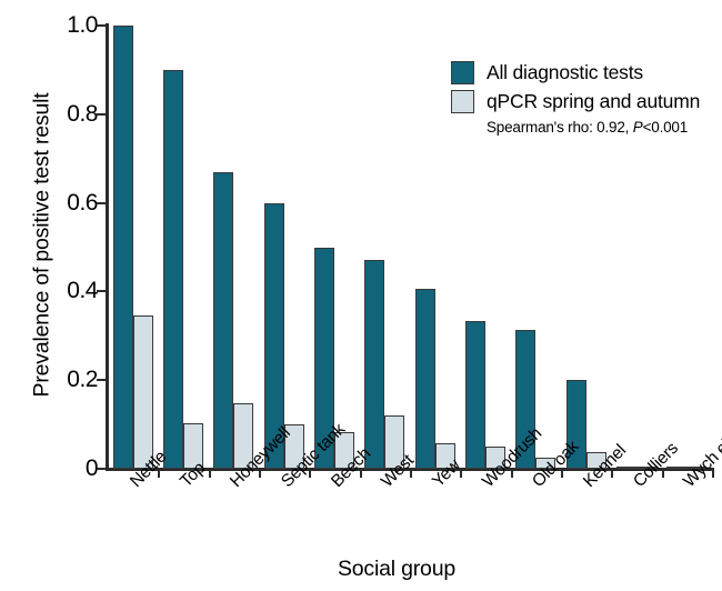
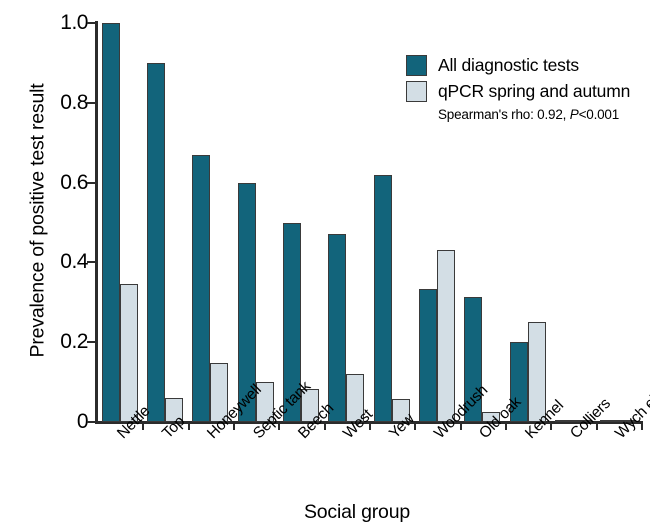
qPCR spring and autumn/Top: 0.10 -> 0.06
All diagnostic tests/Yew: 0.41 -> 0.62
qPCR spring and autumn/Woodrush: 0.05 -> 0.43
qPCR spring and autumn/Kennel: 0.04 -> 0.25
